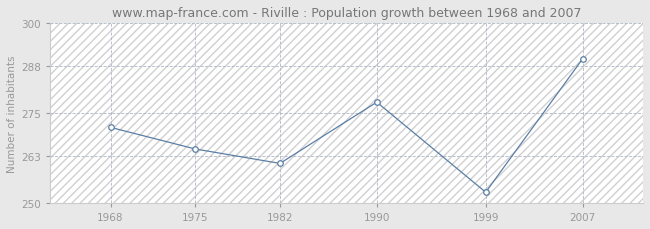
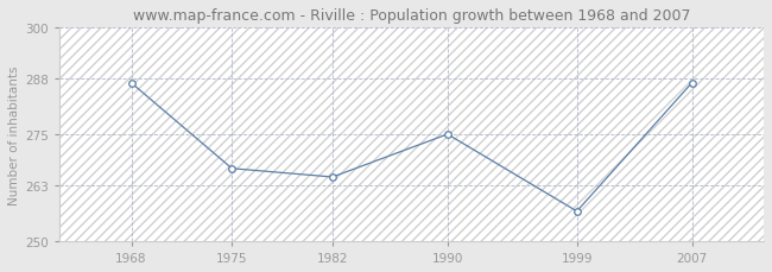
1968: 271 -> 287
1975: 265 -> 267
1982: 261 -> 265
1990: 278 -> 275
1999: 253 -> 257
2007: 290 -> 287
